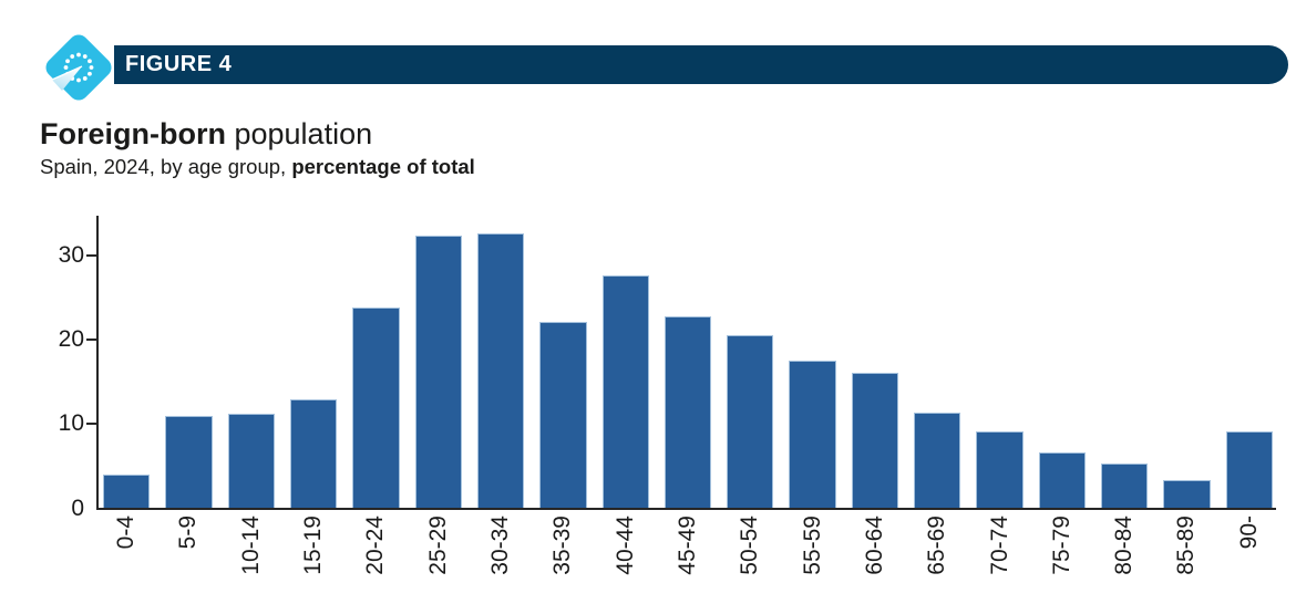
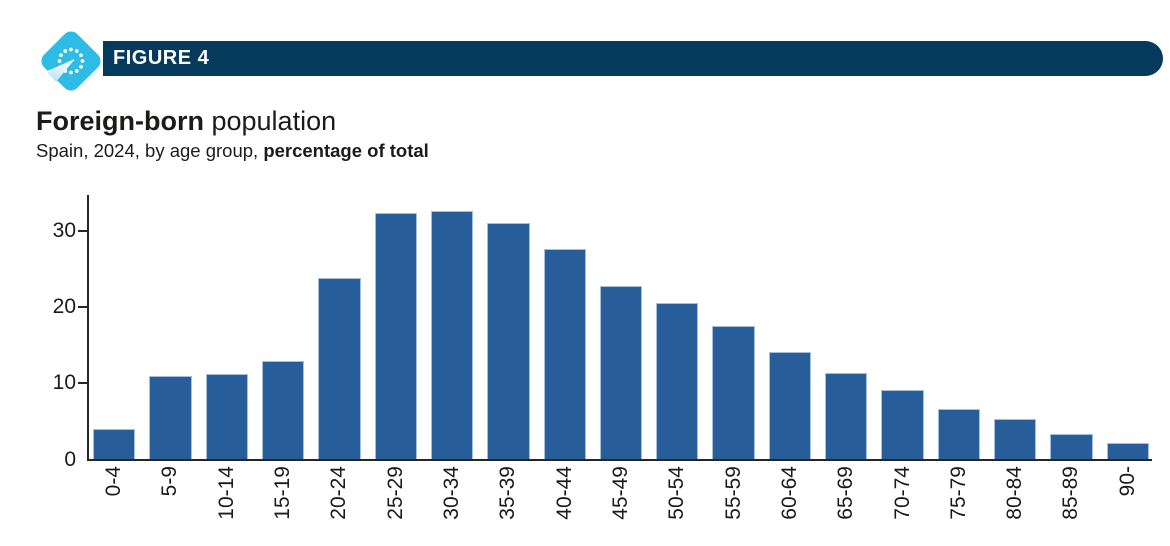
35-39: 22 -> 31
60-64: 16 -> 14
90-: 9 -> 2
